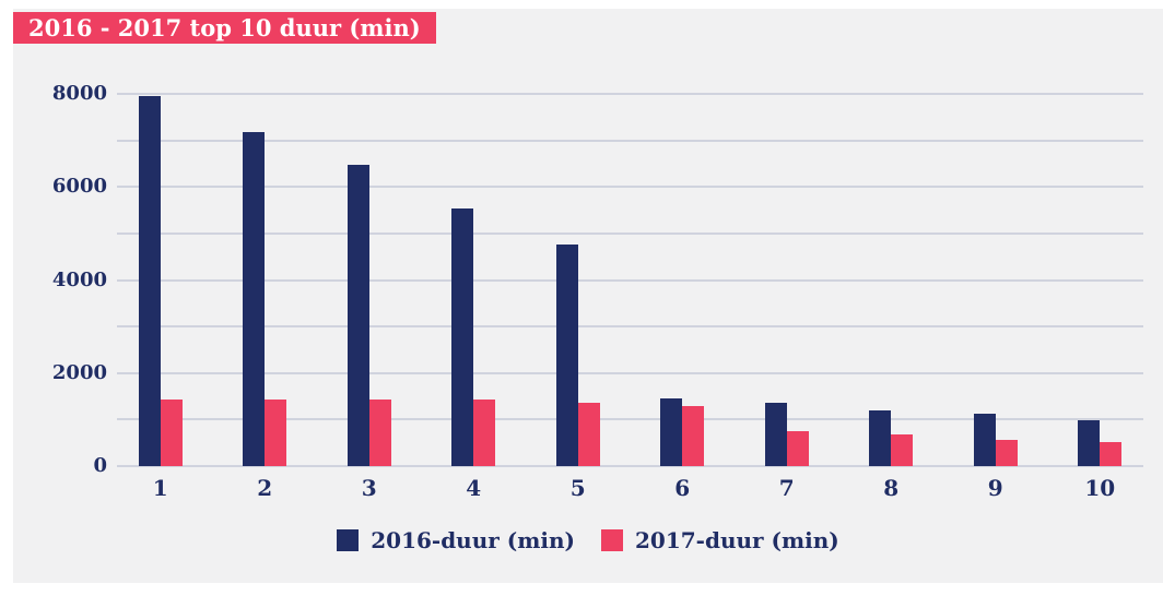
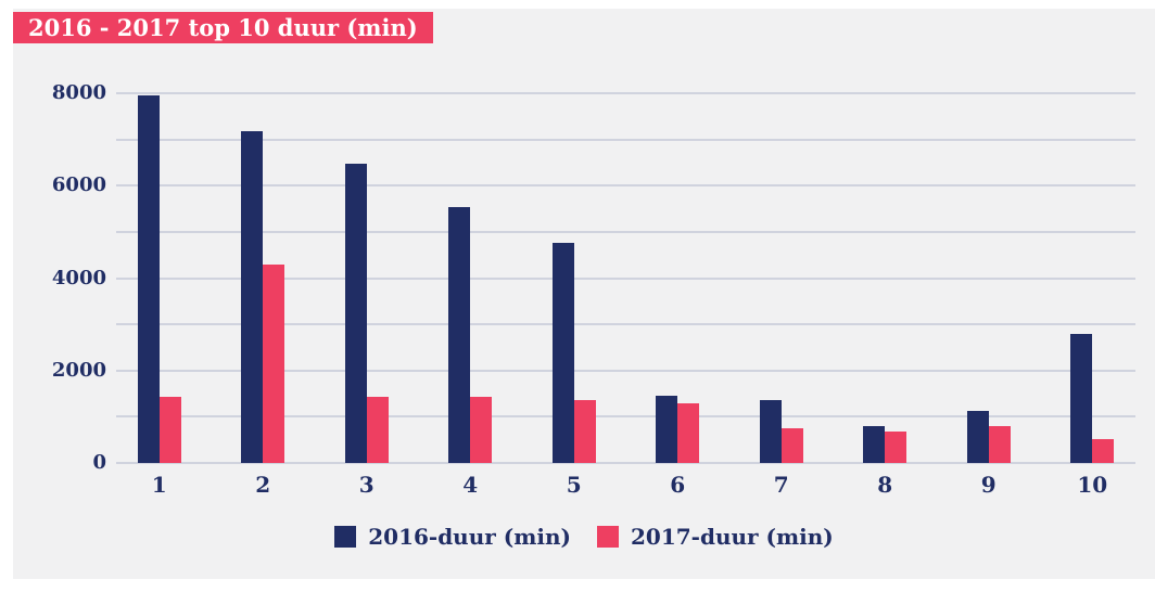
2017-duur (min)/2: 1400 -> 4300
2016-duur (min)/8: 1200 -> 800
2017-duur (min)/9: 600 -> 800
2016-duur (min)/10: 1000 -> 2800
